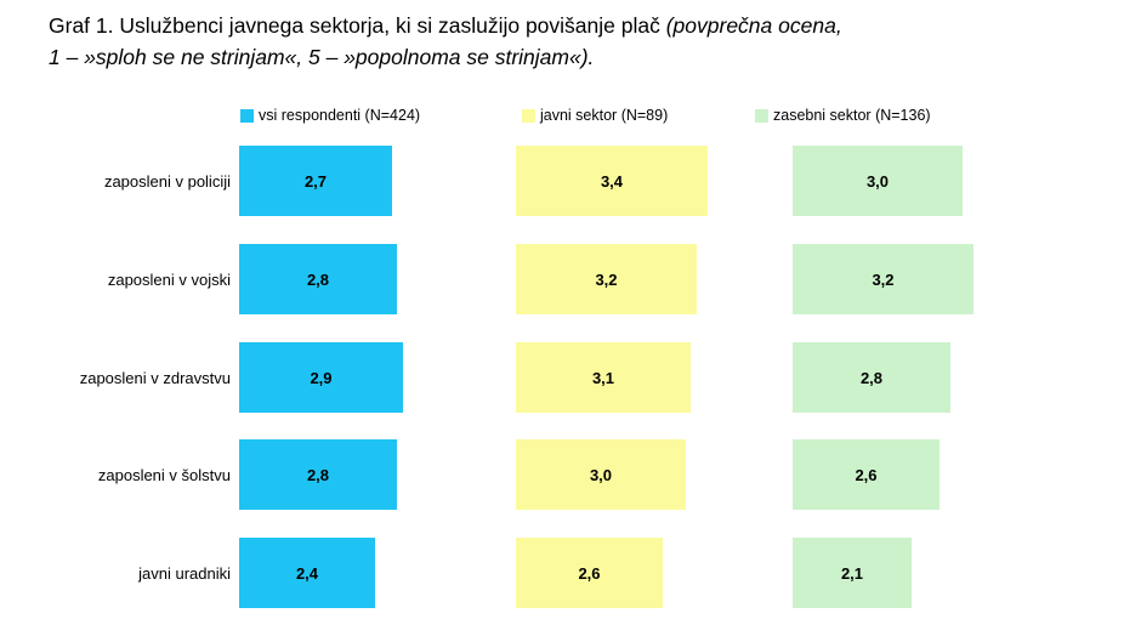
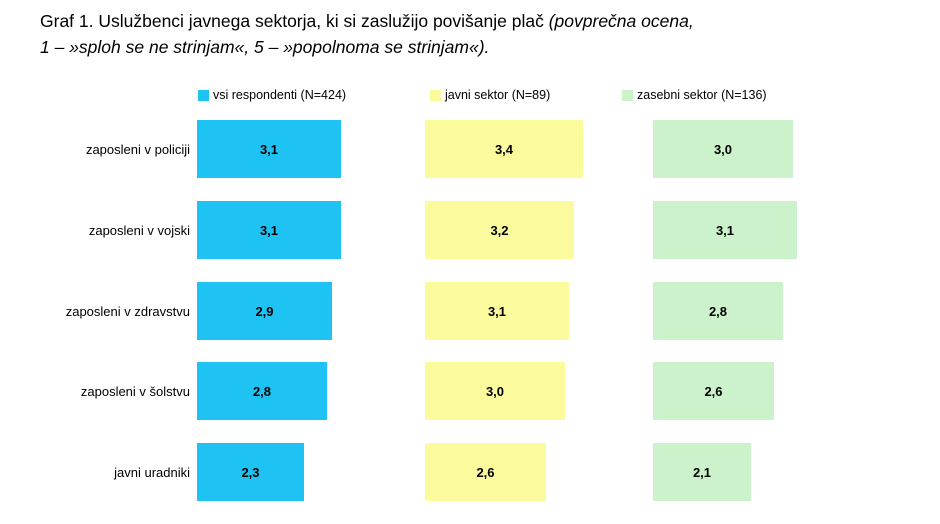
vsi respondenti (N=424)/zaposleni v policiji: 2,7 -> 3,1
vsi respondenti (N=424)/zaposleni v vojski: 2,8 -> 3,1
zasebni sektor (N=136)/zaposleni v vojski: 3,2 -> 3,1
vsi respondenti (N=424)/javni uradniki: 2,4 -> 2,3
